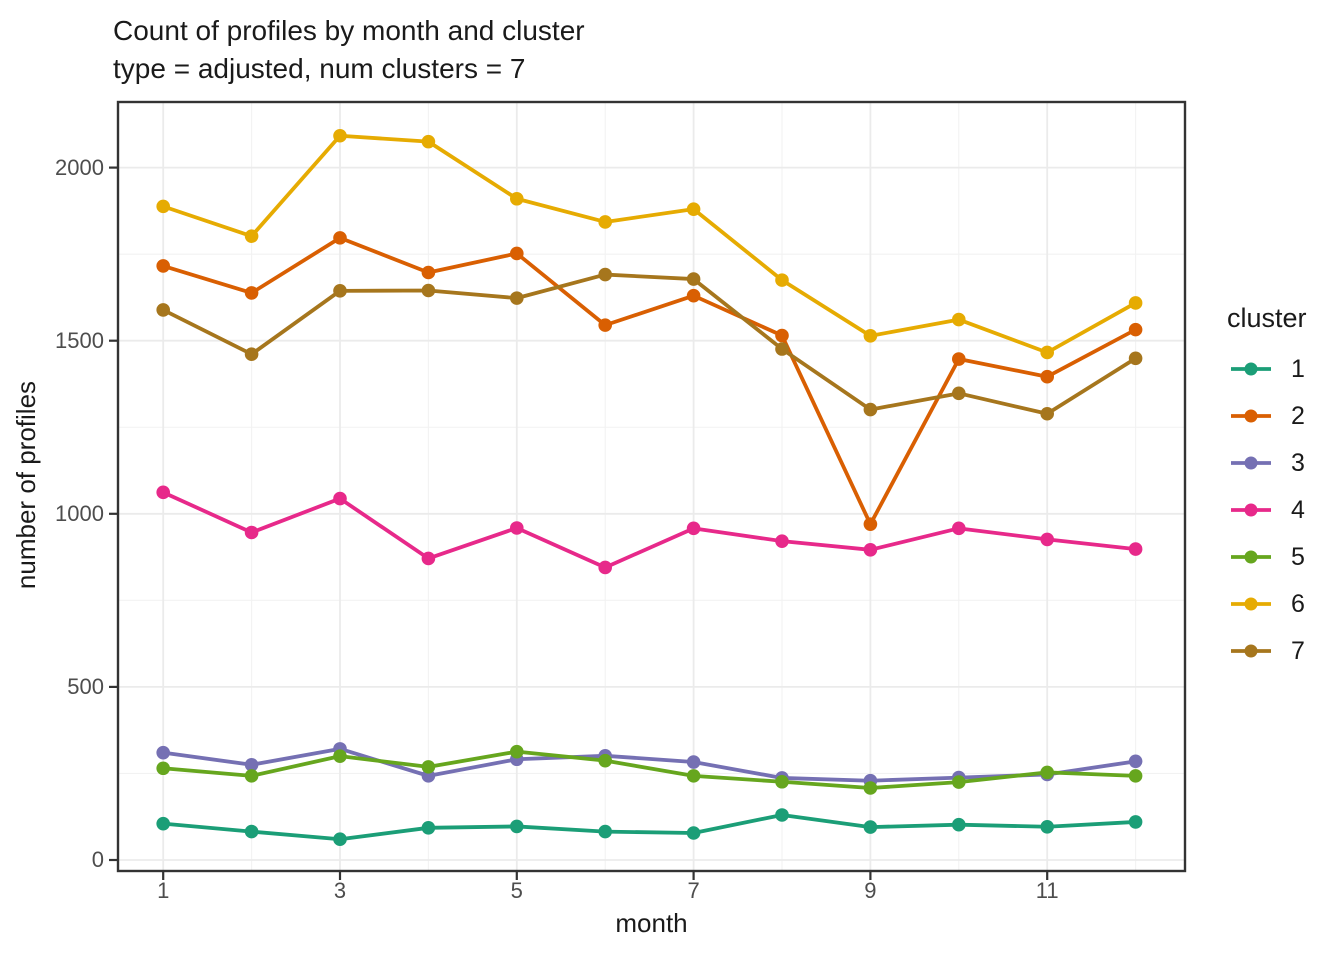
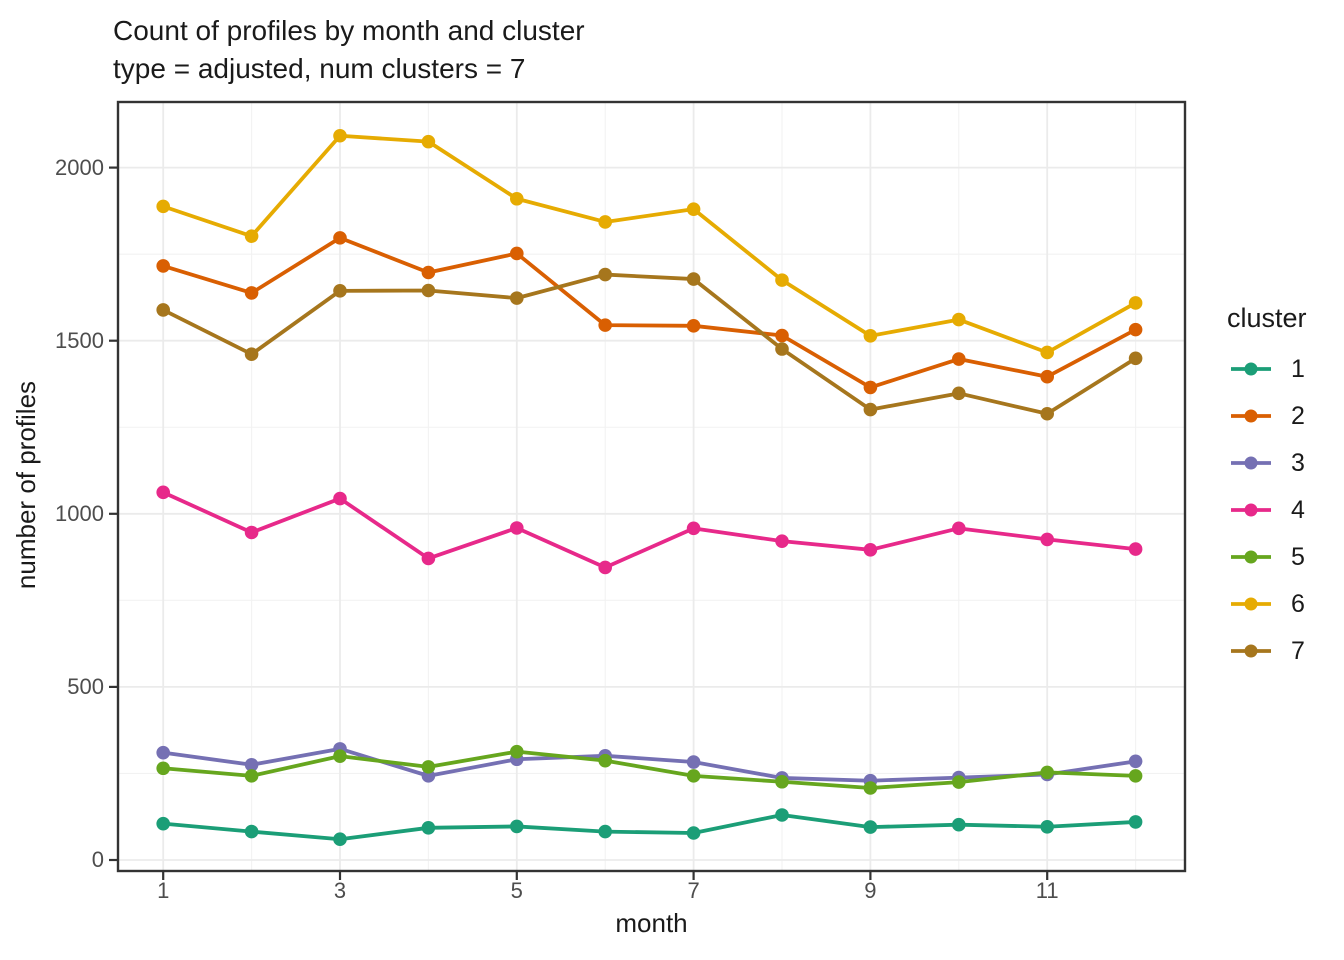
2/7: 1630 -> 1540
2/9: 970 -> 1360
